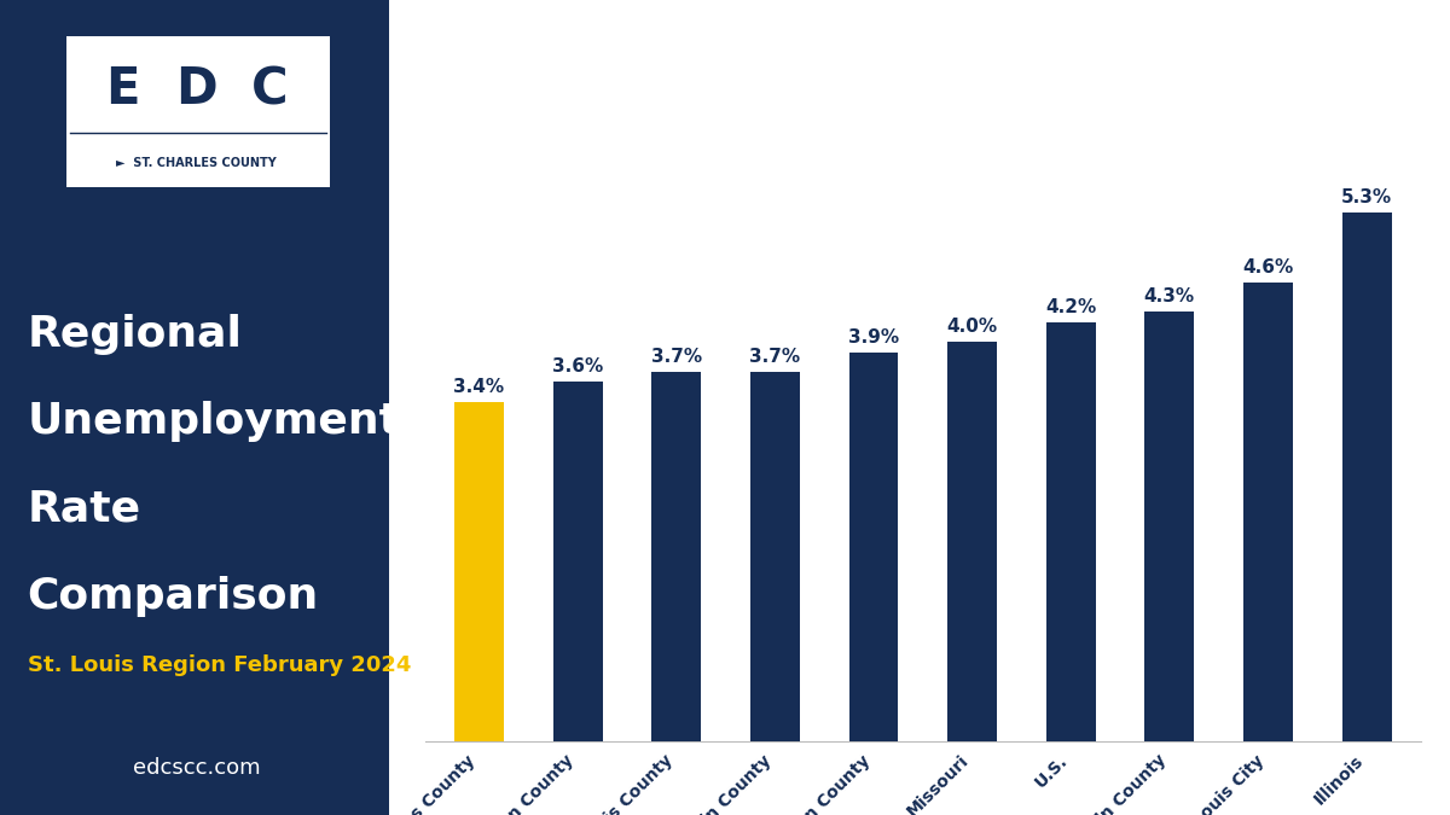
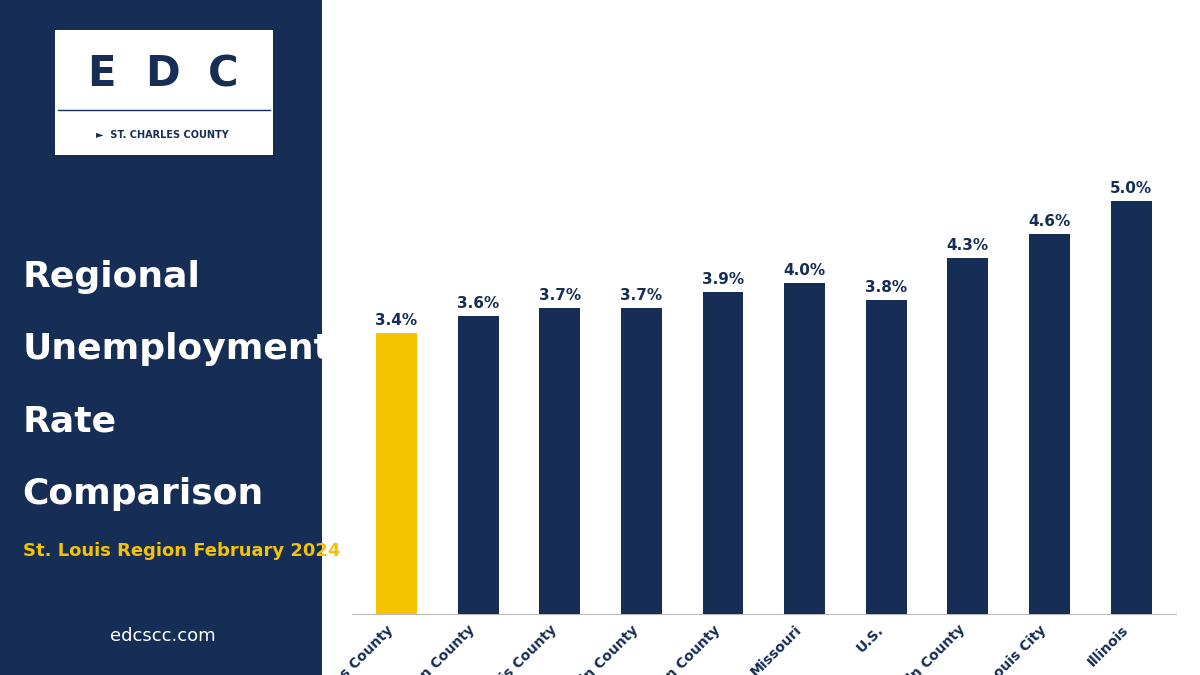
U.S.: 4.2% -> 3.8%
Illinois: 5.3% -> 5.0%
